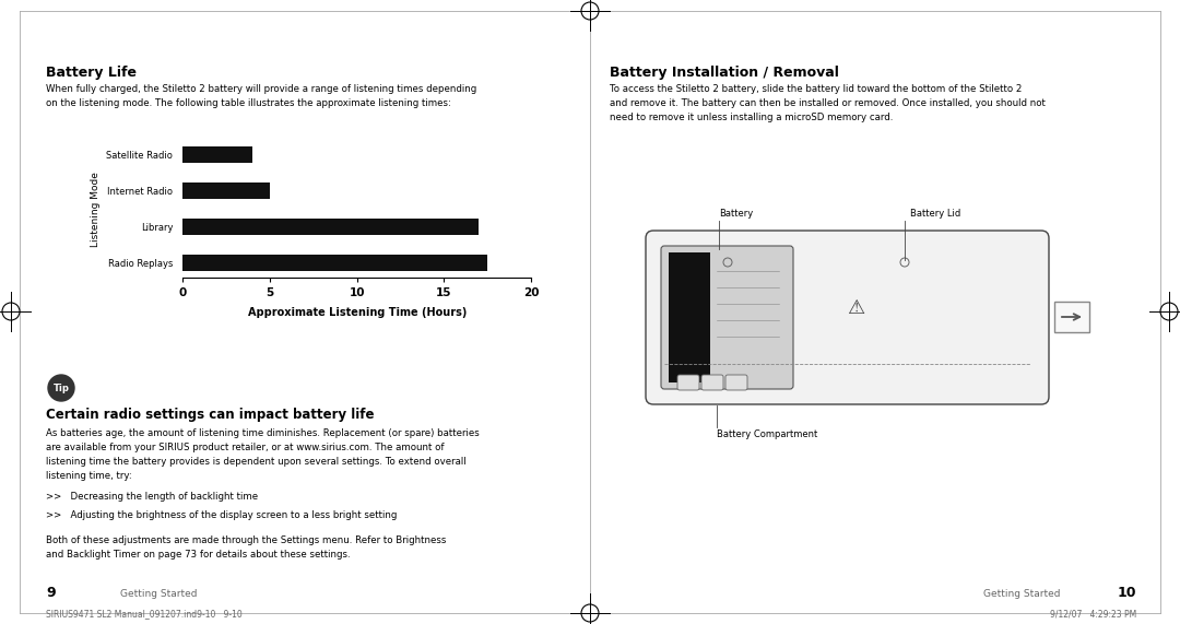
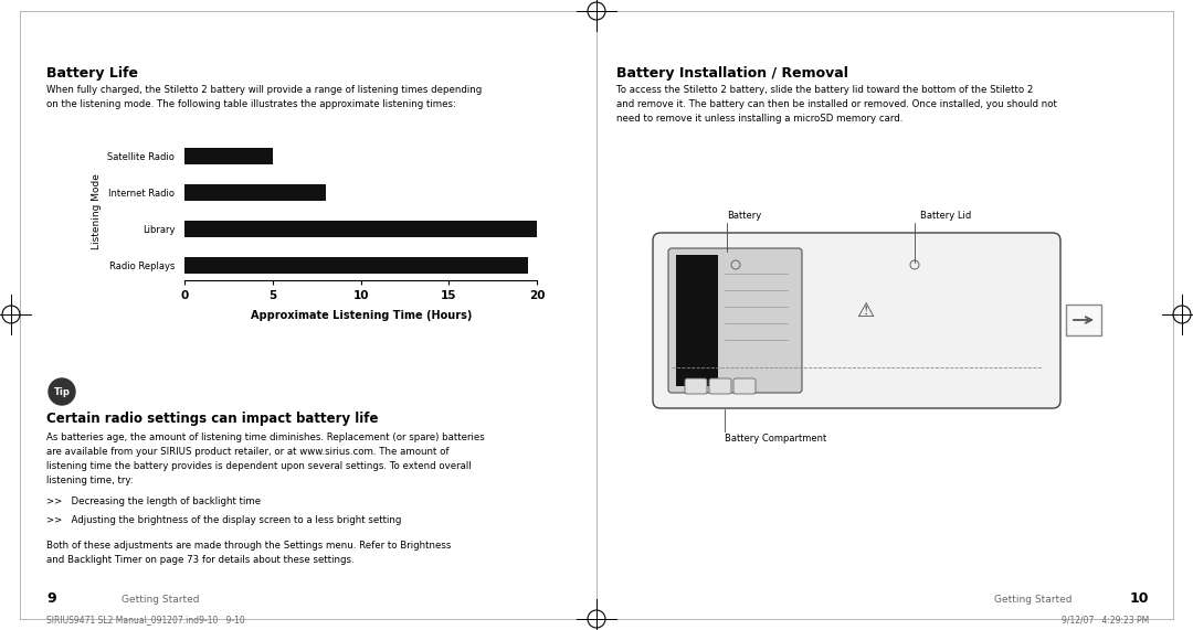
Satellite Radio: 4.0 -> 5.0
Internet Radio: 5.0 -> 8.0
Library: 17.0 -> 20.0
Radio Replays: 17.5 -> 19.5
